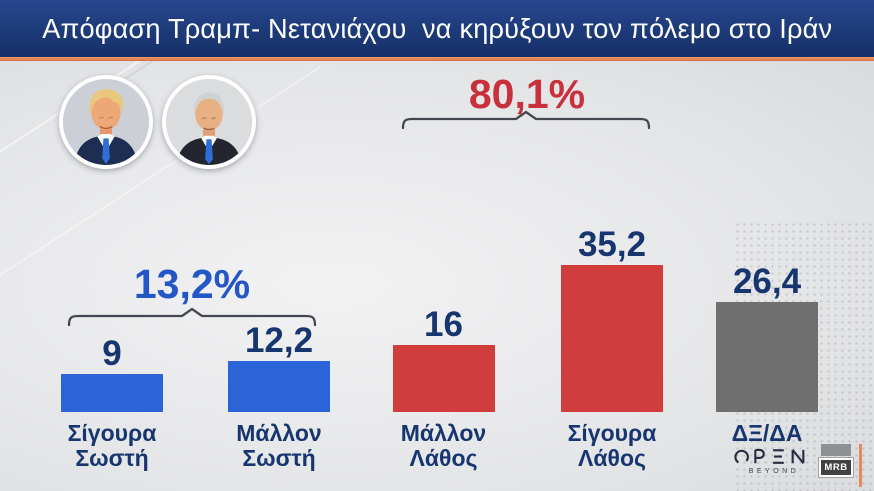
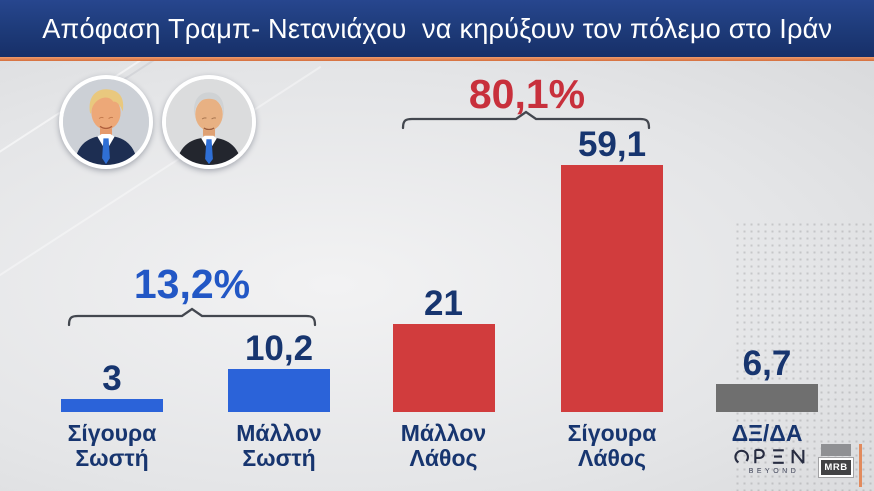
Σίγουρα Σωστή: 9 -> 3
Μάλλον Σωστή: 12,2 -> 10,2
Μάλλον Λάθος: 16 -> 21
Σίγουρα Λάθος: 35,2 -> 59,1
ΔΞ/ΔΑ: 26,4 -> 6,7
